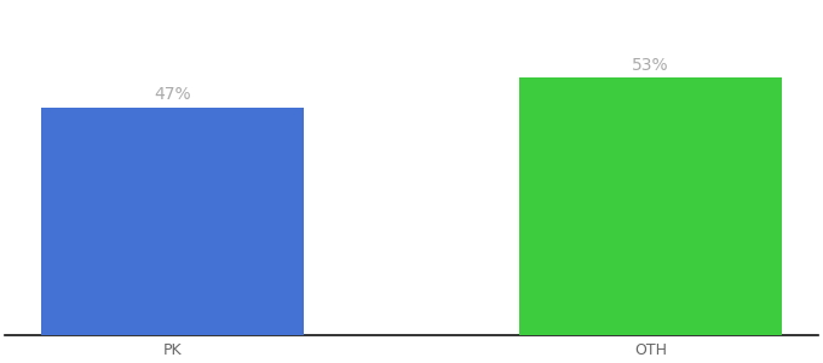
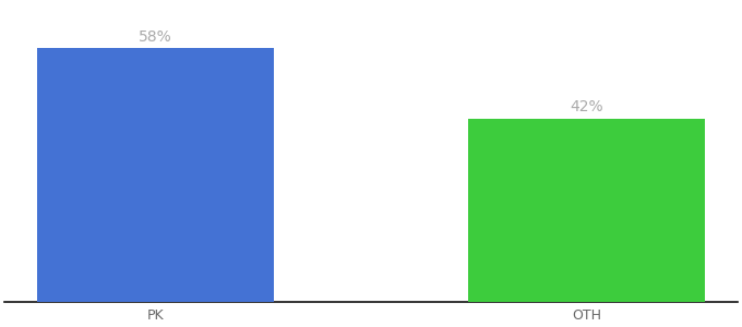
PK: 47% -> 58%
OTH: 53% -> 42%
